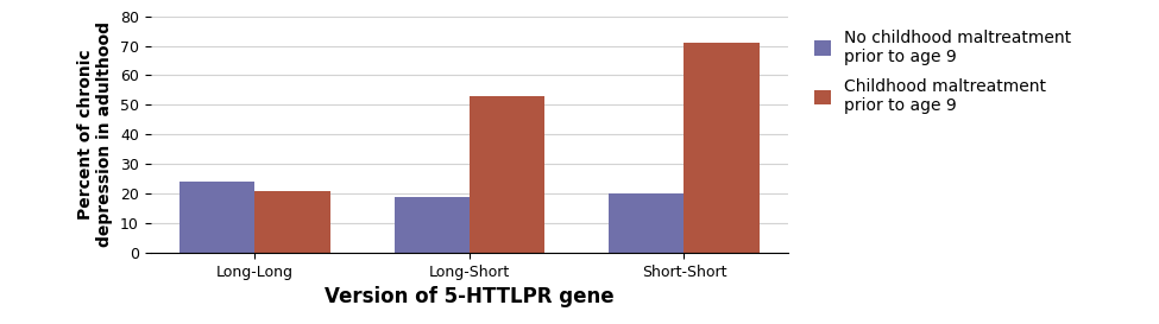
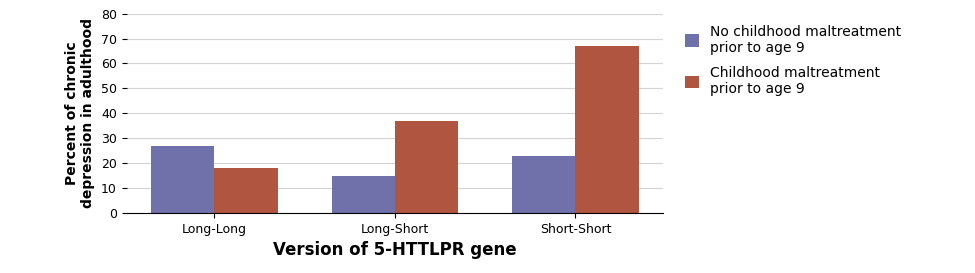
No childhood maltreatment prior to age 9/Long-Long: 24 -> 27
Childhood maltreatment prior to age 9/Long-Long: 21 -> 18
No childhood maltreatment prior to age 9/Long-Short: 19 -> 15
Childhood maltreatment prior to age 9/Long-Short: 53 -> 37
No childhood maltreatment prior to age 9/Short-Short: 20 -> 23
Childhood maltreatment prior to age 9/Short-Short: 71 -> 67
